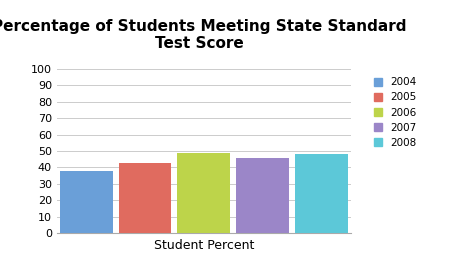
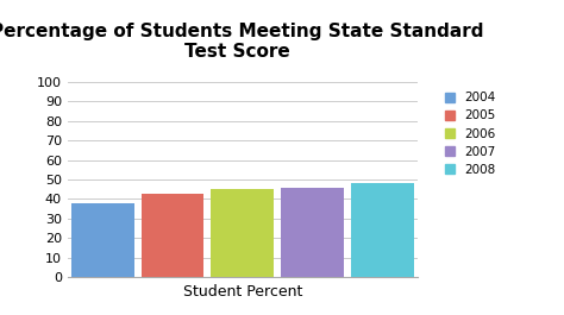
Student Percent: 49 -> 45
